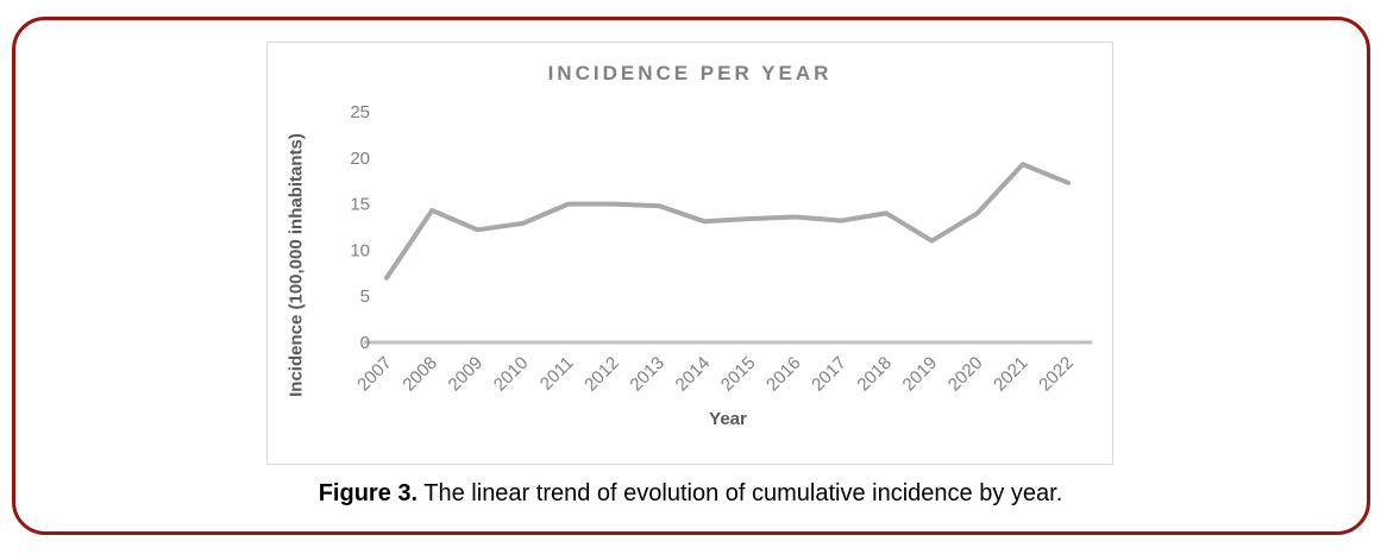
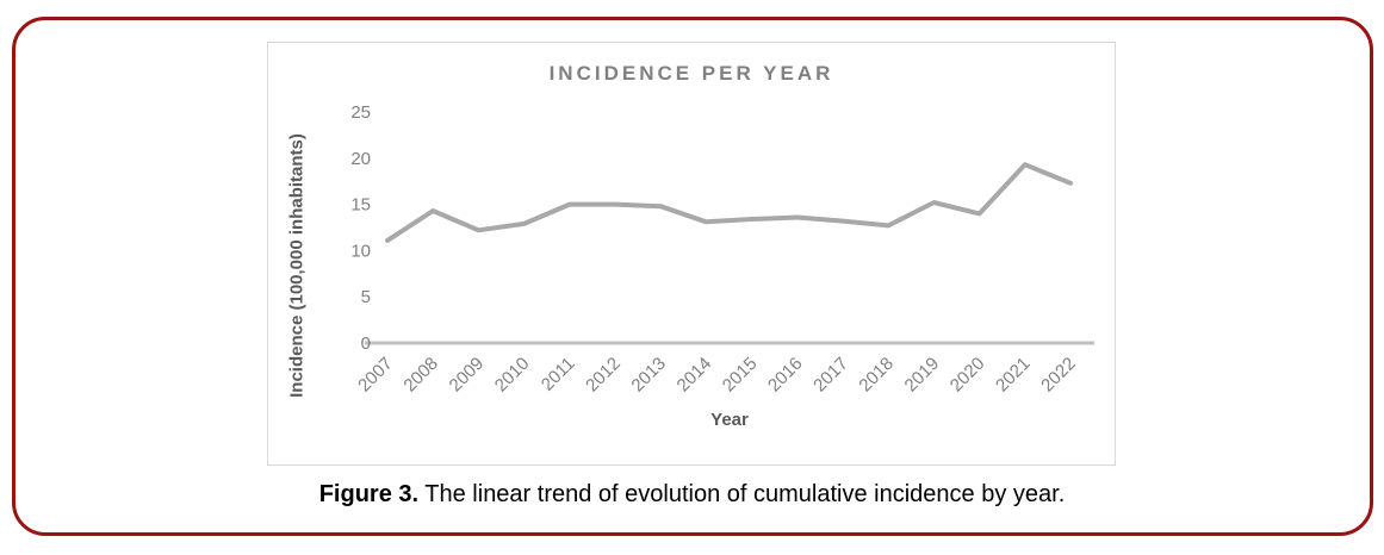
2007: 7 -> 11
2018: 14 -> 13
2019: 11 -> 15
